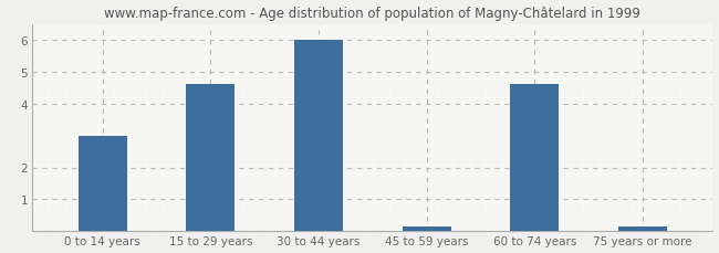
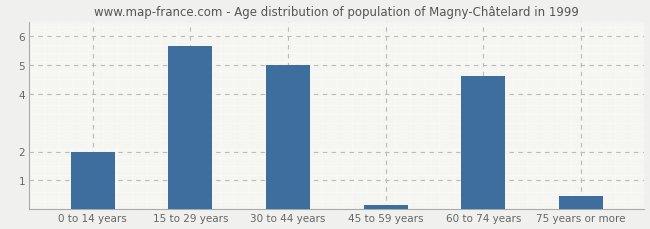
0 to 14 years: 3.00 -> 2.00
15 to 29 years: 4.60 -> 5.65
30 to 44 years: 6.00 -> 5.00
75 years or more: 0.15 -> 0.45
